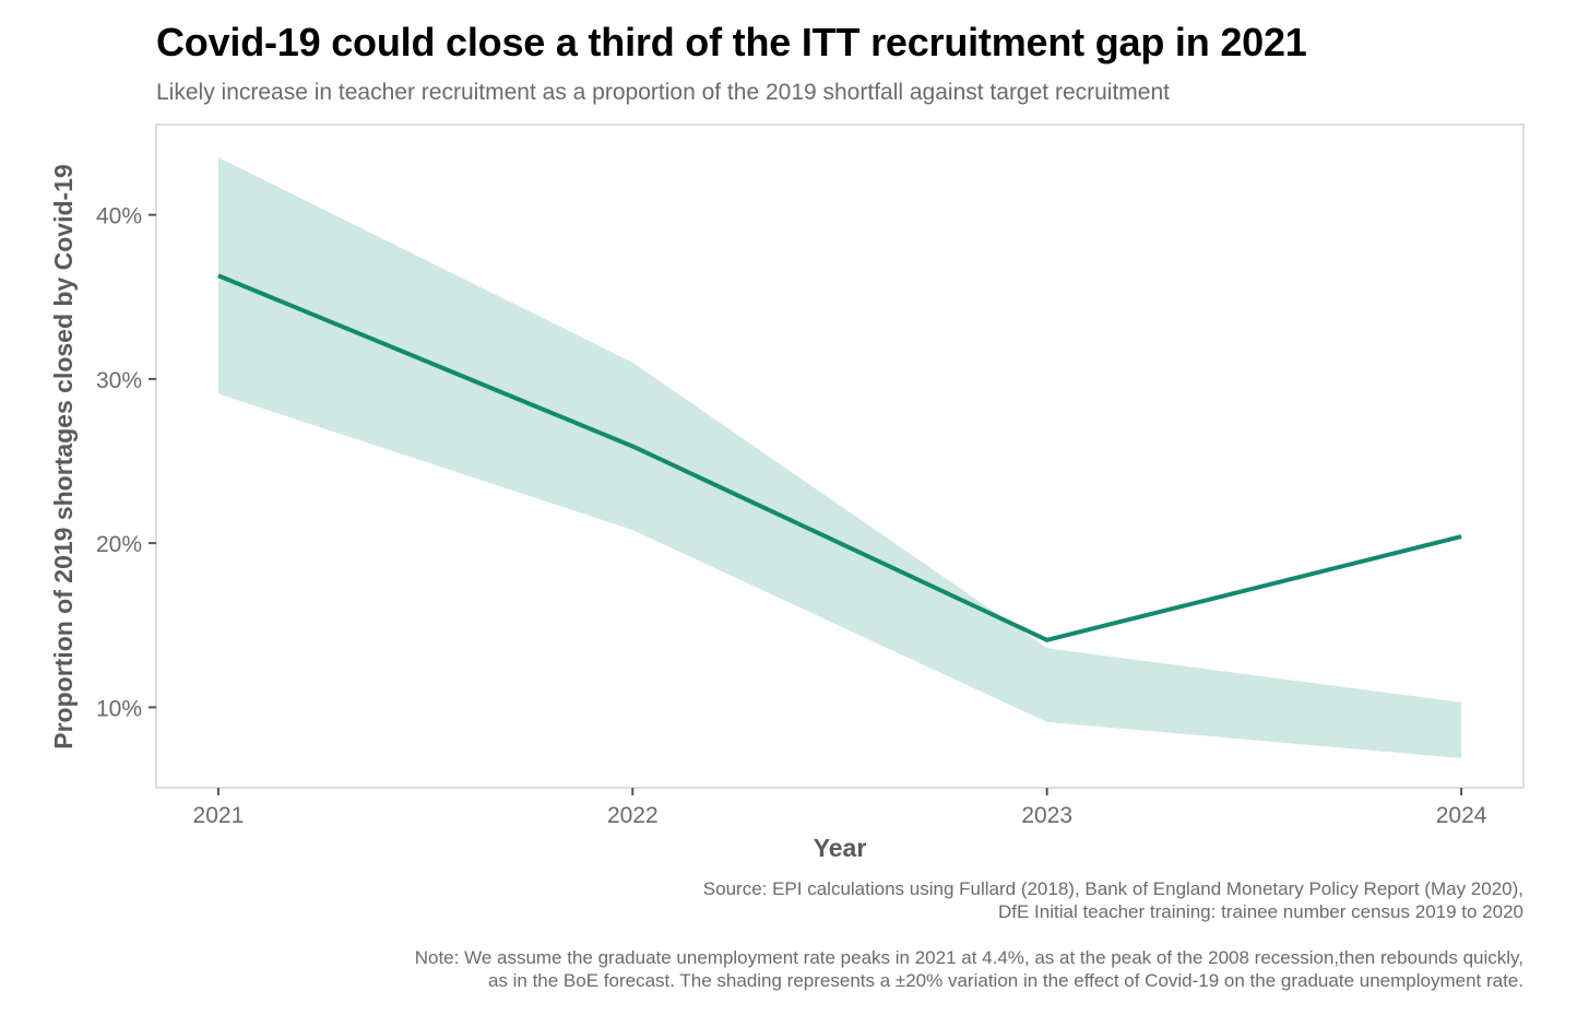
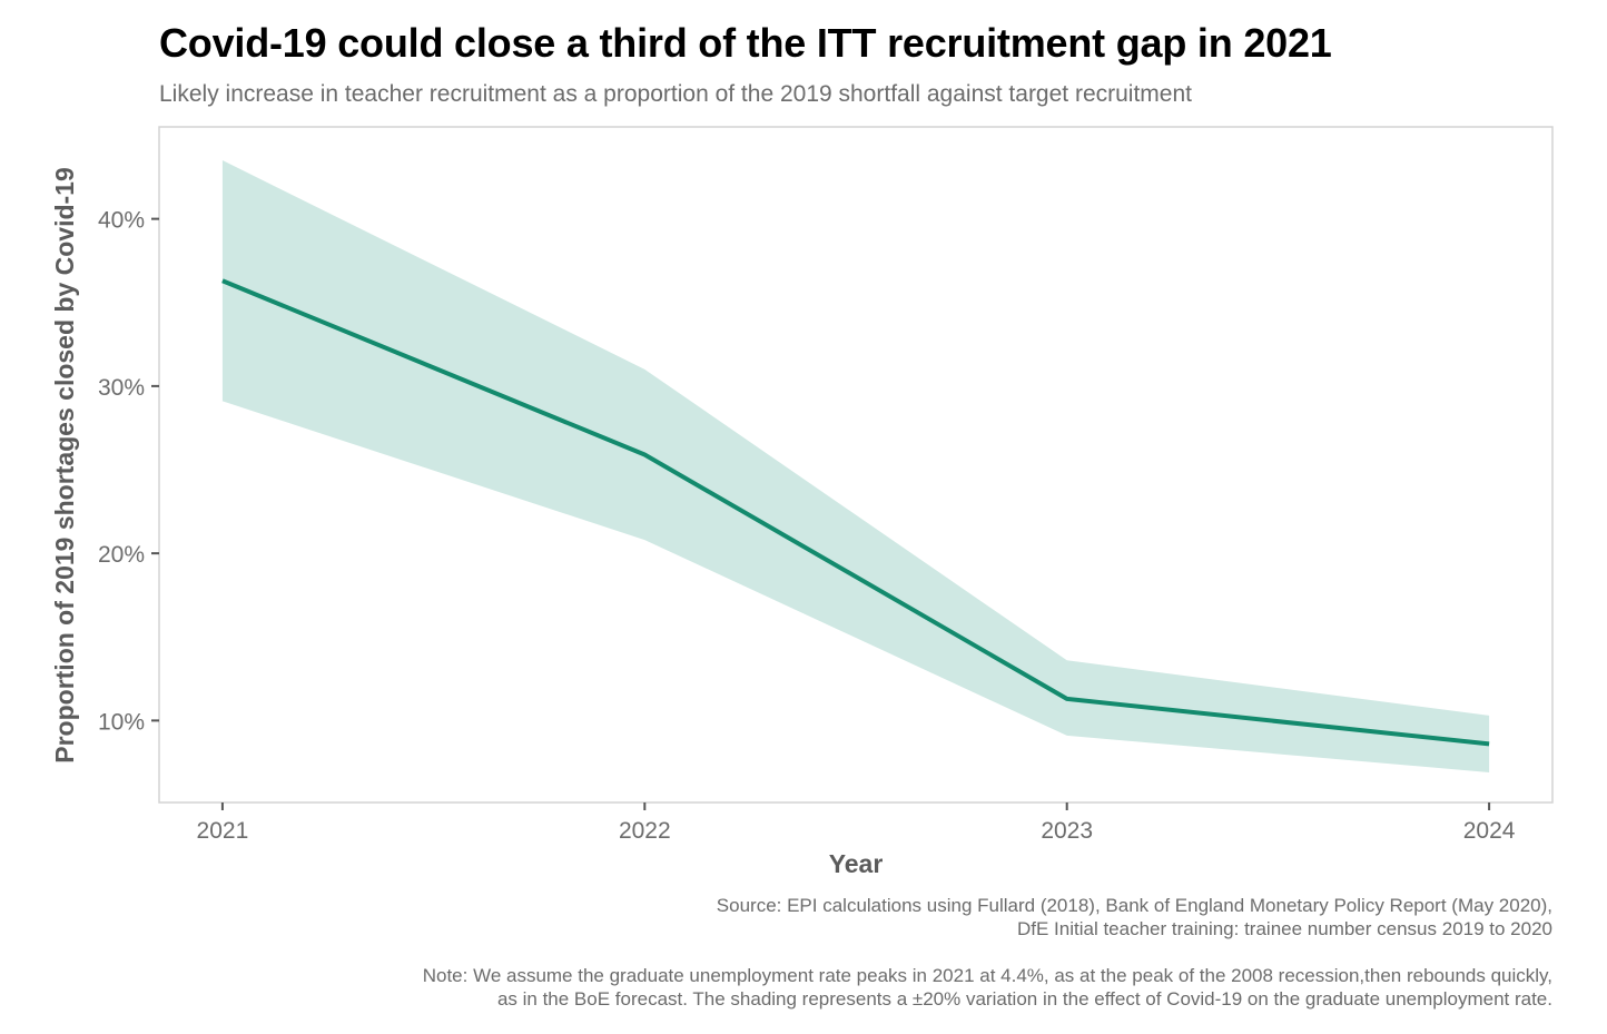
2023: 14.1% -> 11.3%
2024: 20.4% -> 8.6%
